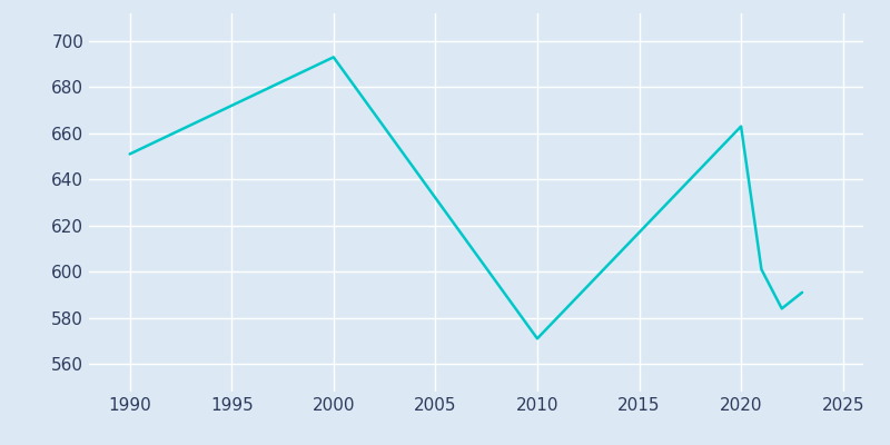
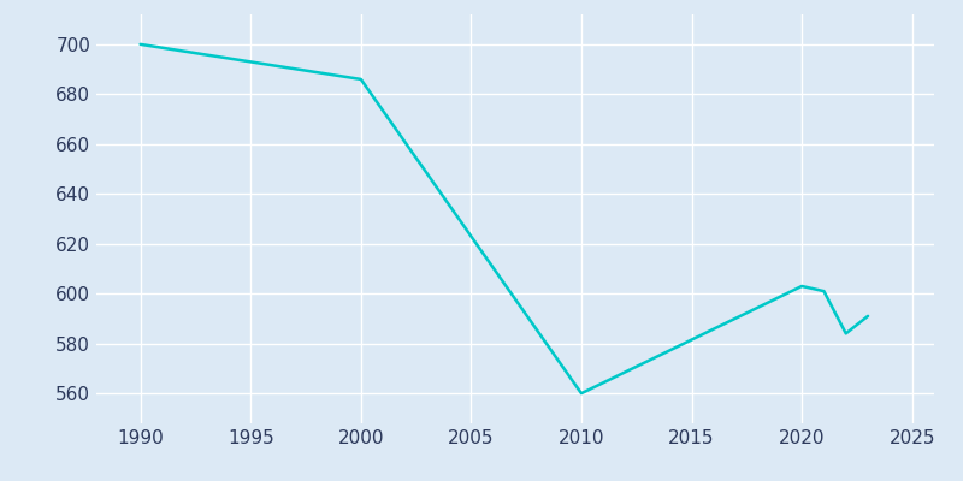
1990: 651 -> 700
2000: 693 -> 686
2010: 571 -> 560
2020: 663 -> 603
